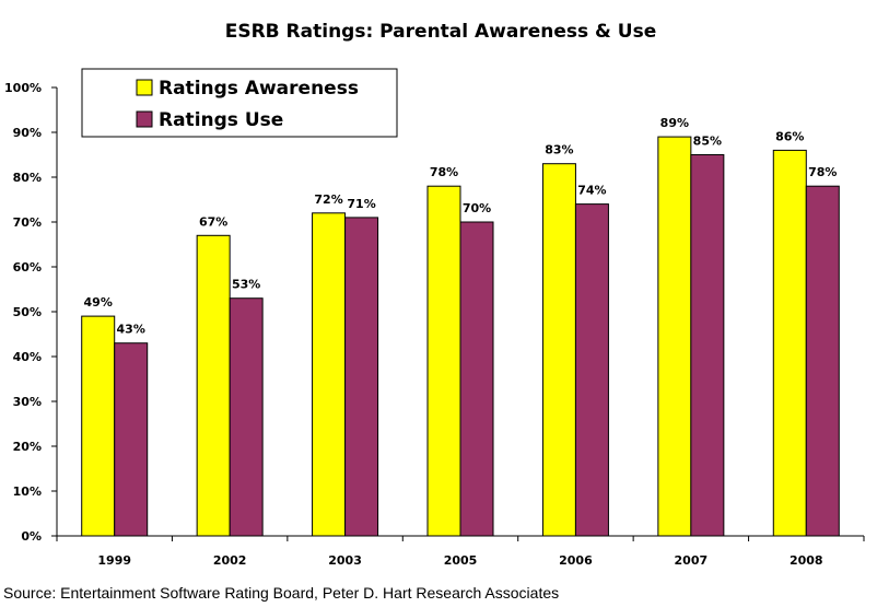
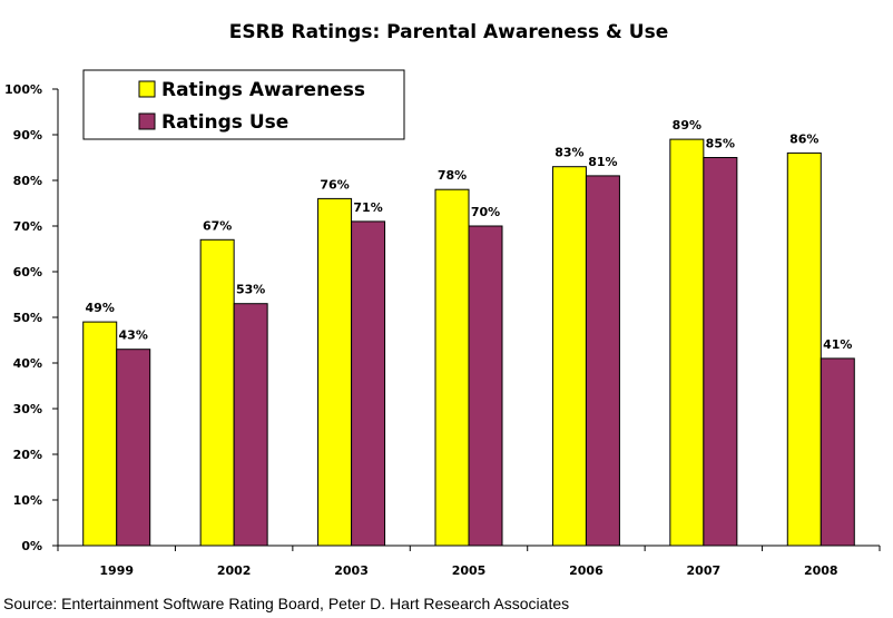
Ratings Awareness/2003: 72% -> 76%
Ratings Use/2006: 74% -> 81%
Ratings Use/2008: 78% -> 41%
